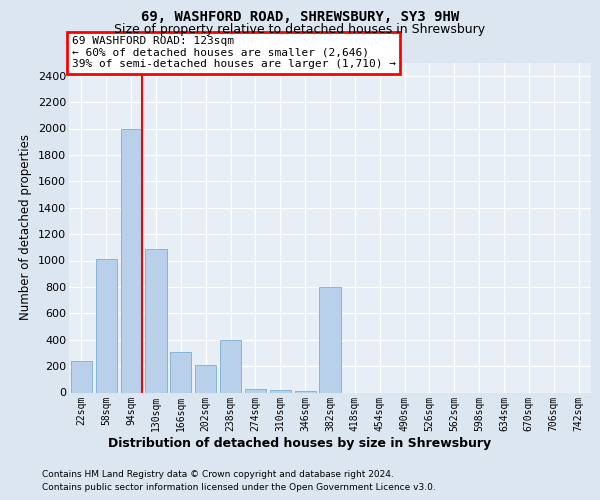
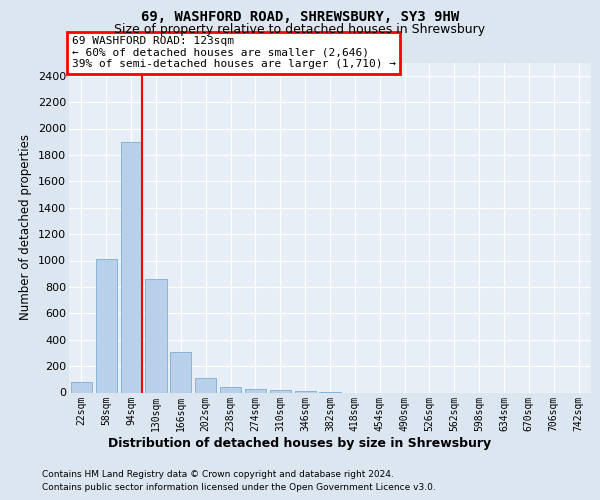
22sqm: 240 -> 80
94sqm: 2000 -> 1900
130sqm: 1090 -> 860
202sqm: 210 -> 110
238sqm: 400 -> 40
382sqm: 800 -> 0
